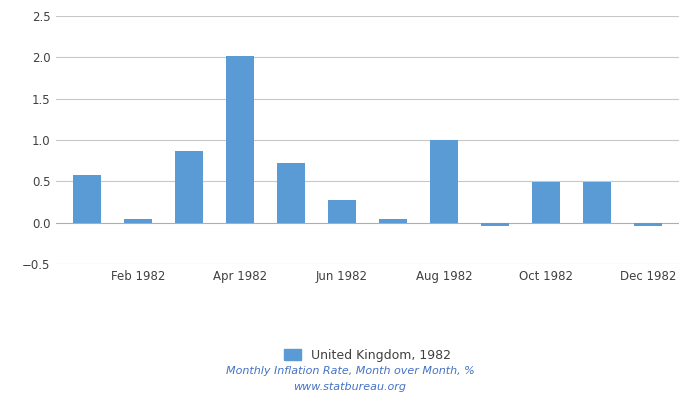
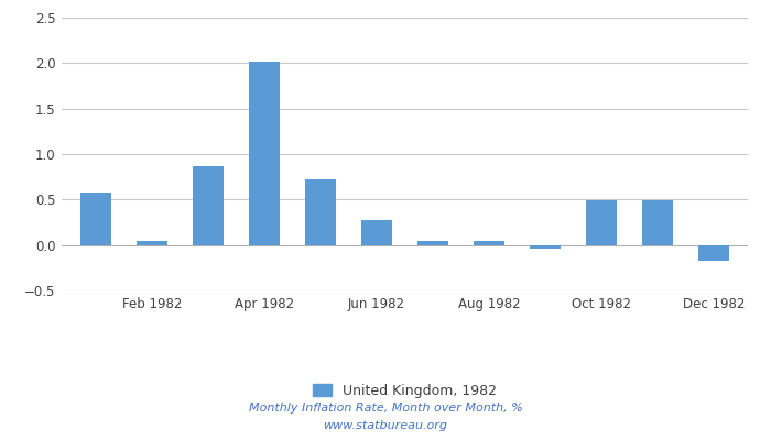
Aug 1982: 1.00 -> 0.04
Dec 1982: -0.04 -> -0.17
